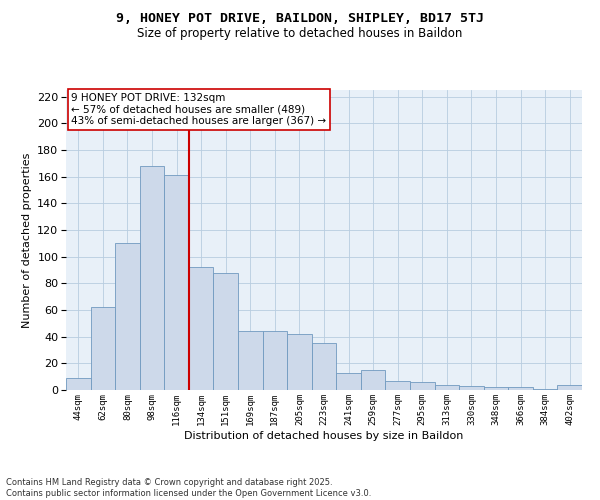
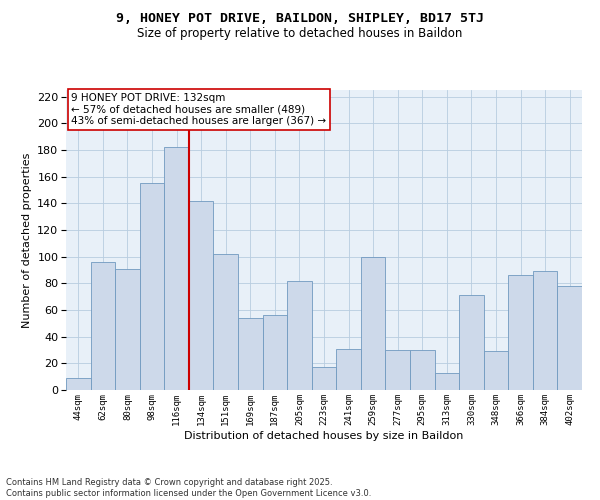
62sqm: 62 -> 96
80sqm: 110 -> 91
98sqm: 168 -> 155
116sqm: 161 -> 182
134sqm: 92 -> 142
151sqm: 88 -> 102
169sqm: 44 -> 54
187sqm: 44 -> 56
205sqm: 42 -> 82
223sqm: 35 -> 17
241sqm: 13 -> 31
259sqm: 15 -> 100
277sqm: 7 -> 30
295sqm: 6 -> 30
313sqm: 4 -> 13
330sqm: 3 -> 71
348sqm: 2 -> 29
366sqm: 2 -> 86
384sqm: 1 -> 89
402sqm: 4 -> 78
